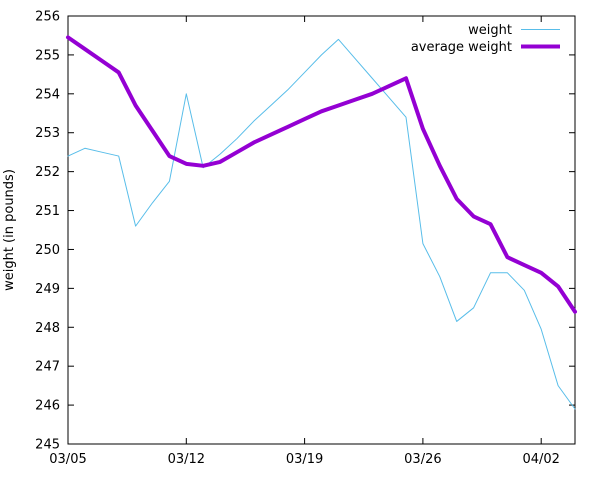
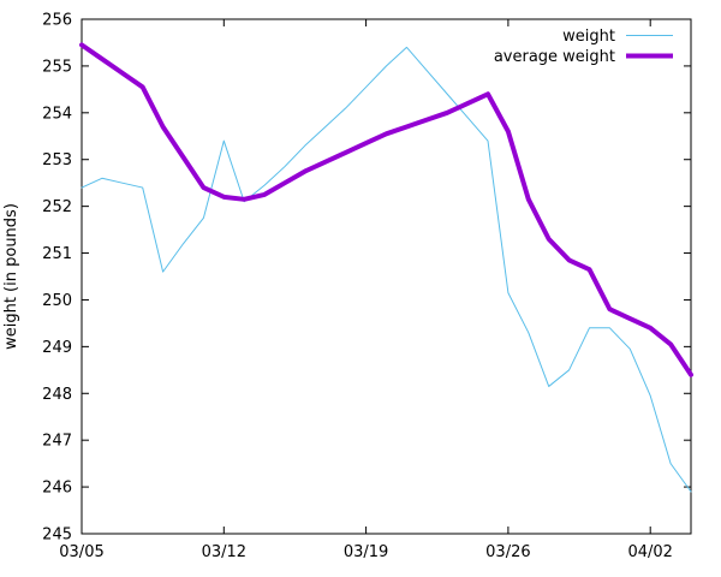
weight/03/12: 254.0 -> 253.4
average weight/03/26: 253.1 -> 253.6
